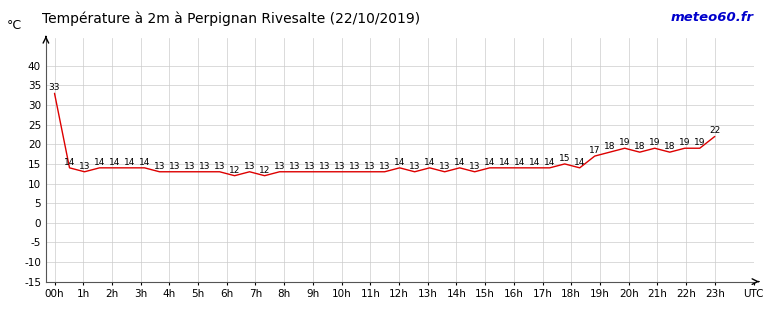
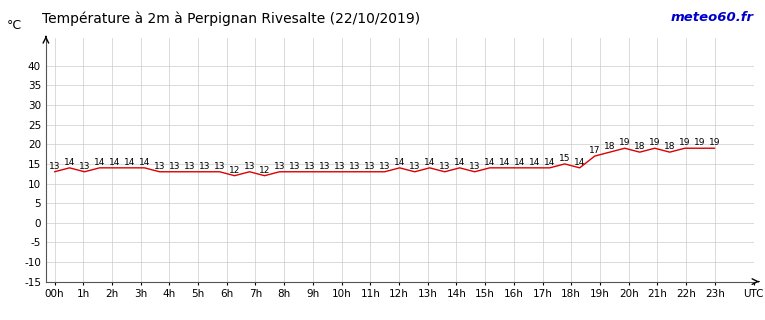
00h: 33 -> 13
23h: 22 -> 19
